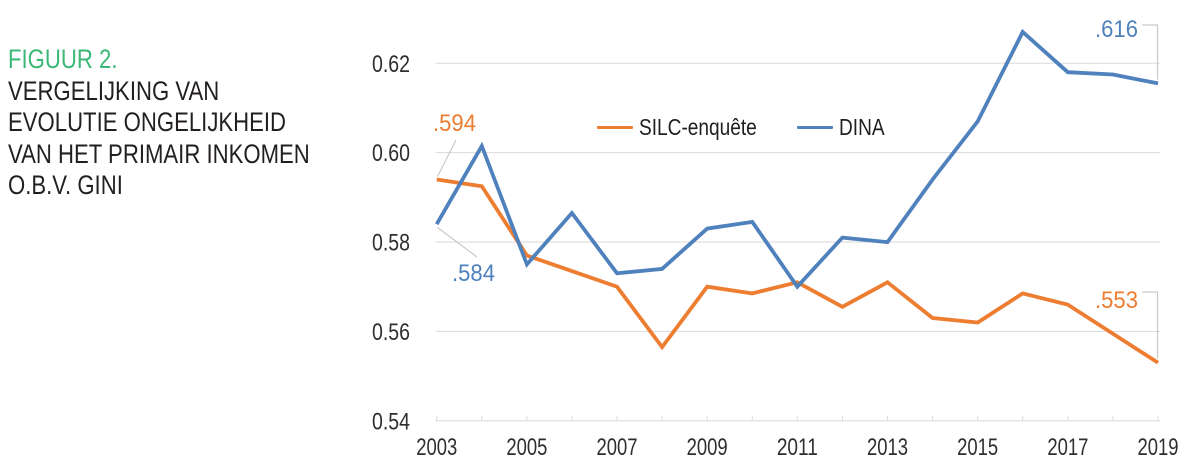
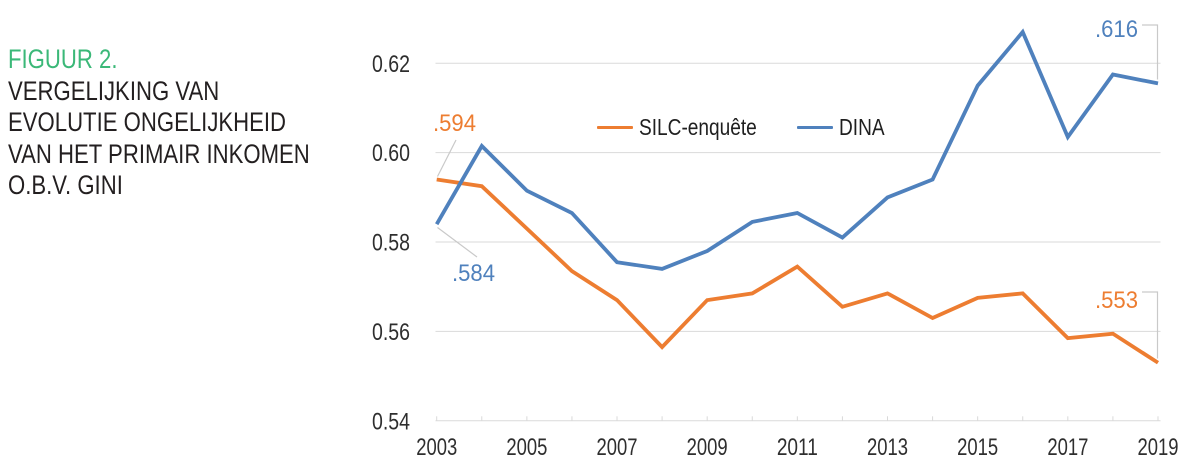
SILC-enquête/2005: 0.577 -> 0.583
DINA/2005: 0.575 -> 0.592
SILC-enquête/2007: 0.570 -> 0.567
DINA/2007: 0.573 -> 0.576
SILC-enquête/2009: 0.570 -> 0.567
DINA/2009: 0.583 -> 0.578
SILC-enquête/2011: 0.571 -> 0.575
DINA/2011: 0.570 -> 0.587
SILC-enquête/2013: 0.571 -> 0.569
DINA/2013: 0.580 -> 0.590
SILC-enquête/2015: 0.562 -> 0.568
DINA/2015: 0.607 -> 0.615
SILC-enquête/2017: 0.566 -> 0.558
DINA/2017: 0.618 -> 0.604
